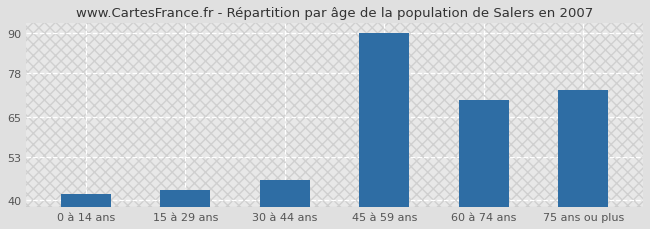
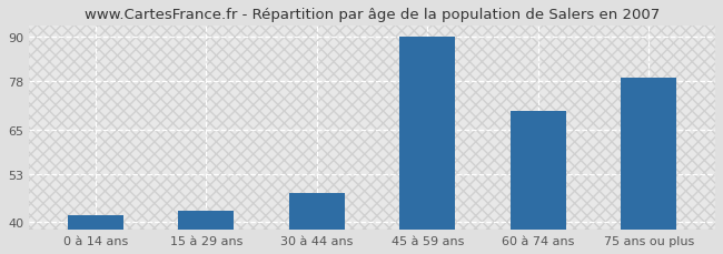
30 à 44 ans: 46 -> 48
75 ans ou plus: 73 -> 79
